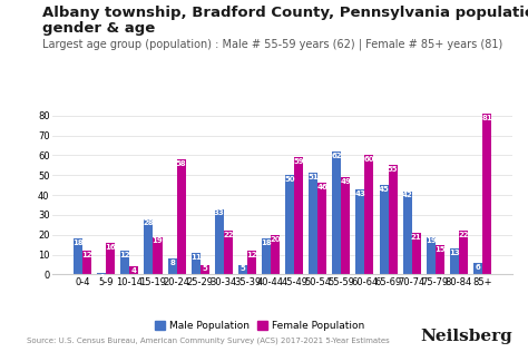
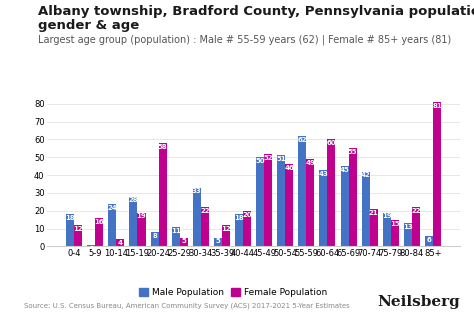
Male Population/10-14: 12 -> 24
Female Population/45-49: 59 -> 52
